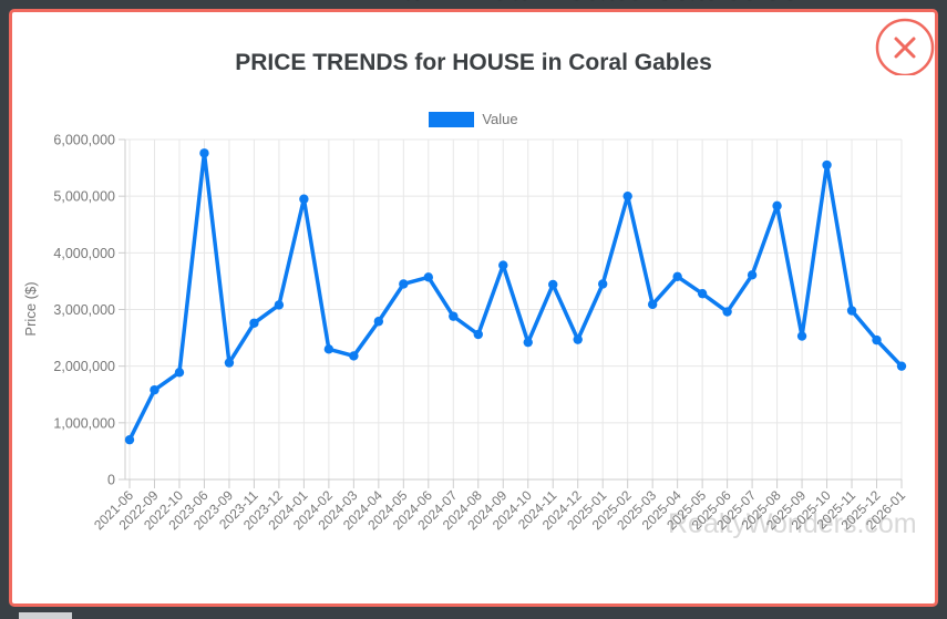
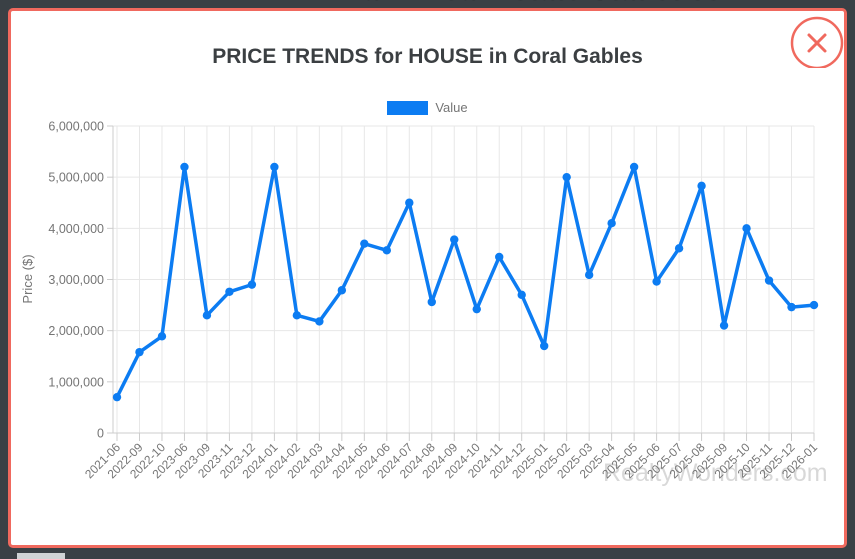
2023-06: 5800000 -> 5200000
2023-09: 2100000 -> 2300000
2023-12: 3100000 -> 2900000
2024-01: 5000000 -> 5200000
2024-05: 3400000 -> 3700000
2024-07: 2900000 -> 4500000
2024-12: 2500000 -> 2700000
2025-01: 3400000 -> 1700000
2025-04: 3600000 -> 4100000
2025-05: 3300000 -> 5200000
2025-09: 2500000 -> 2100000
2025-10: 5600000 -> 4000000
2026-01: 2000000 -> 2500000
